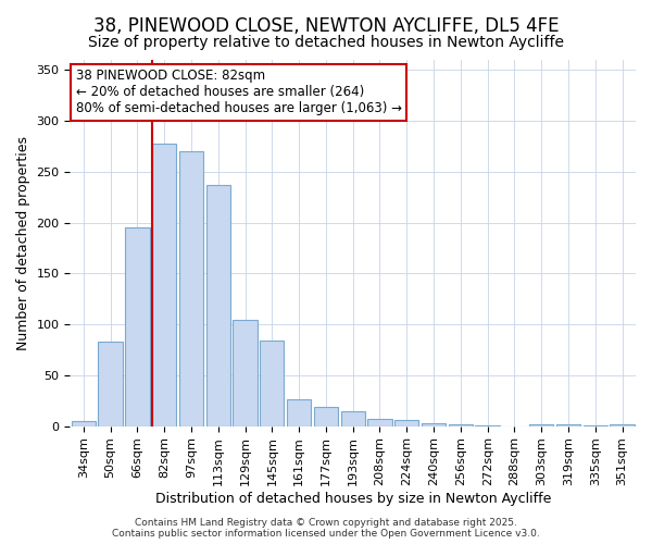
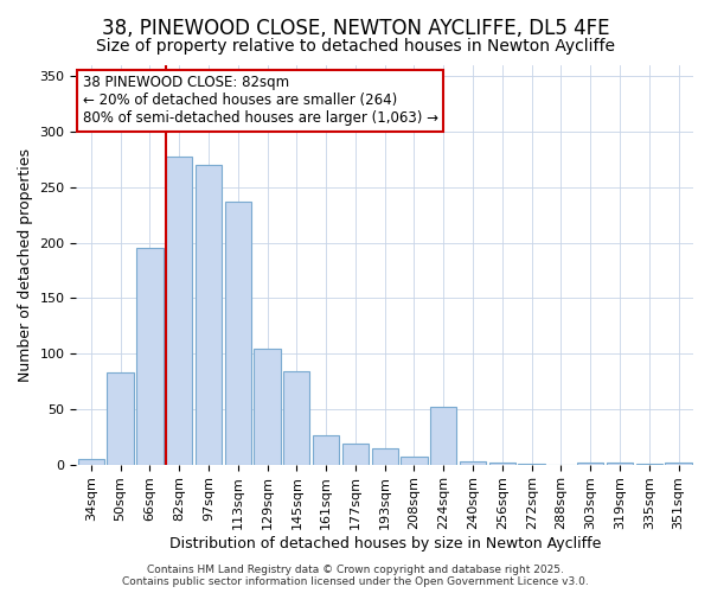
224sqm: 6 -> 52
